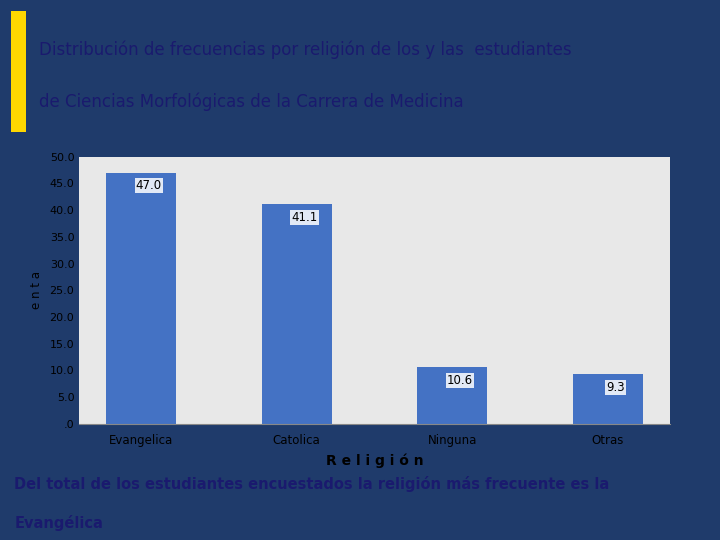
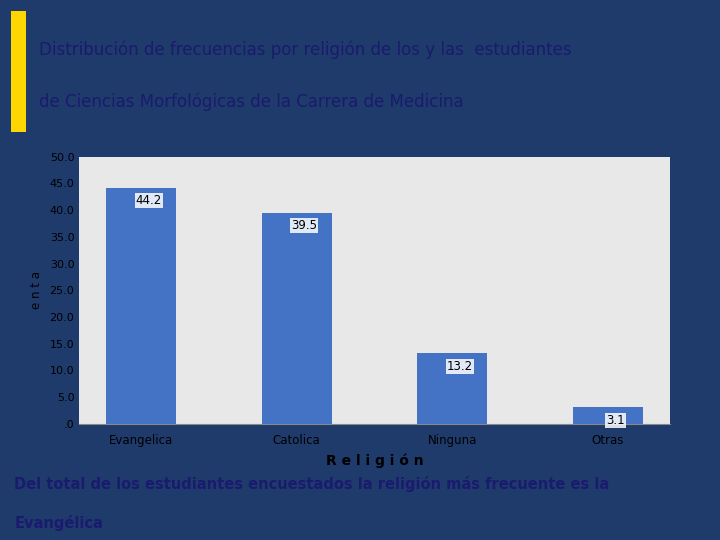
Evangelica: 47.0 -> 44.2
Catolica: 41.1 -> 39.5
Ninguna: 10.6 -> 13.2
Otras: 9.3 -> 3.1
